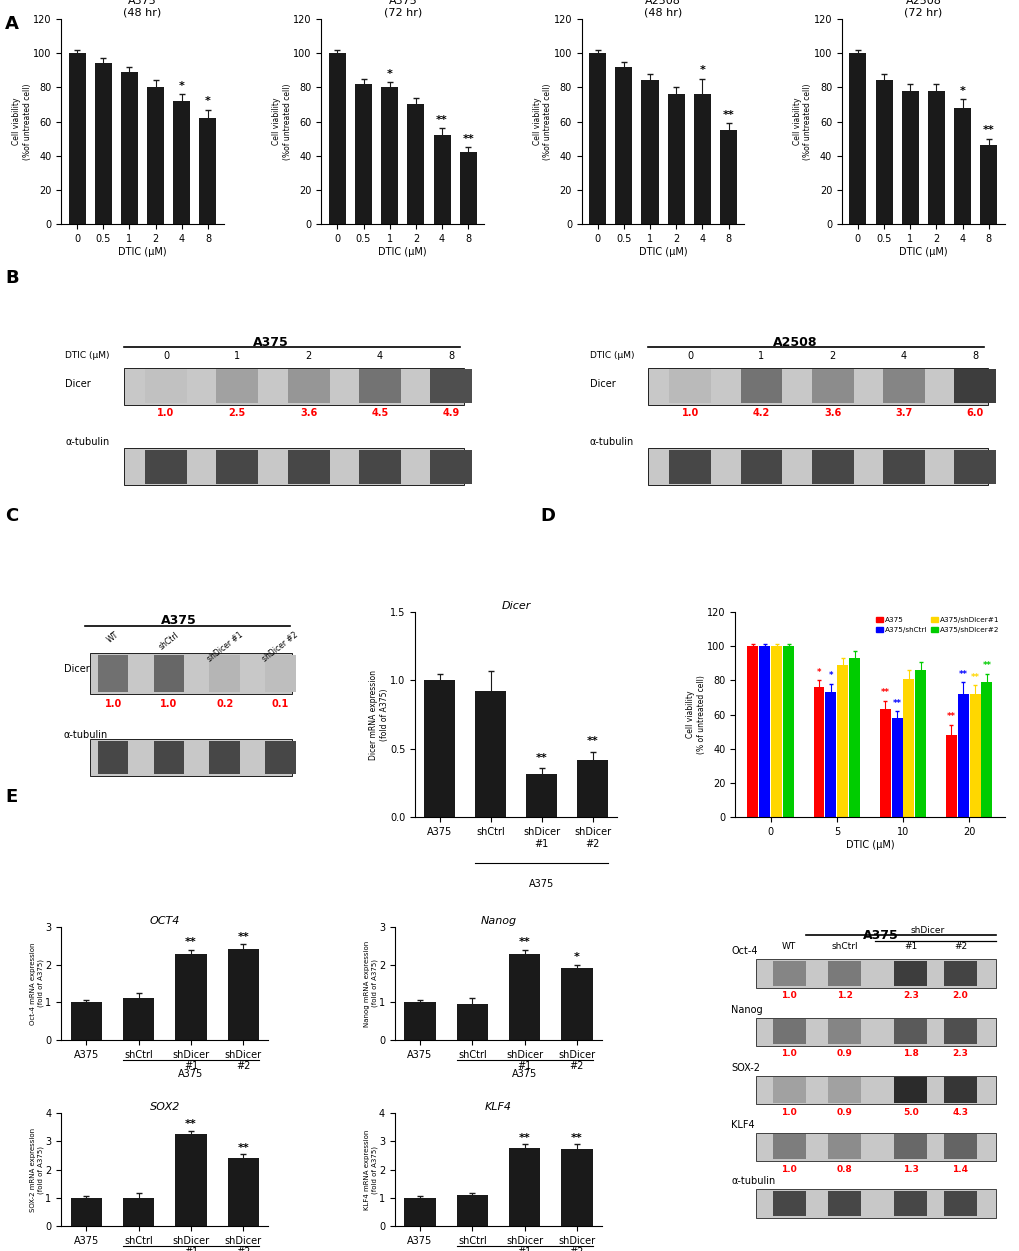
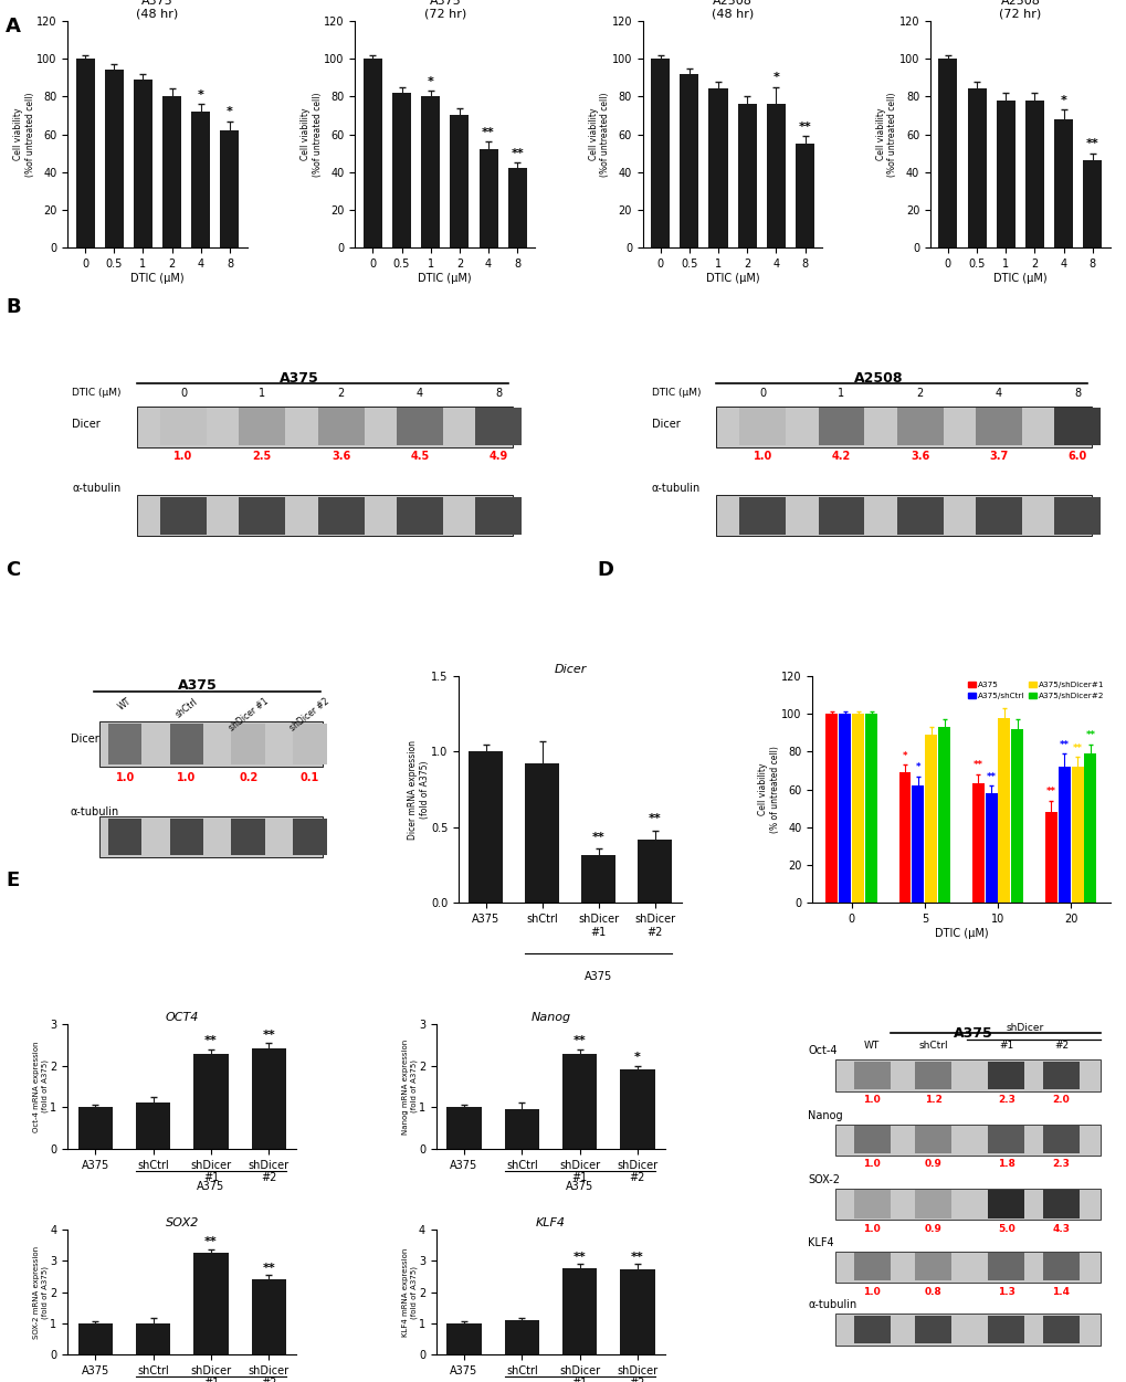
A375/5: 76 -> 69
A375/shCtrl/5: 73 -> 62
A375/shDicer#1/10: 81 -> 98
A375/shDicer#2/10: 86 -> 92
